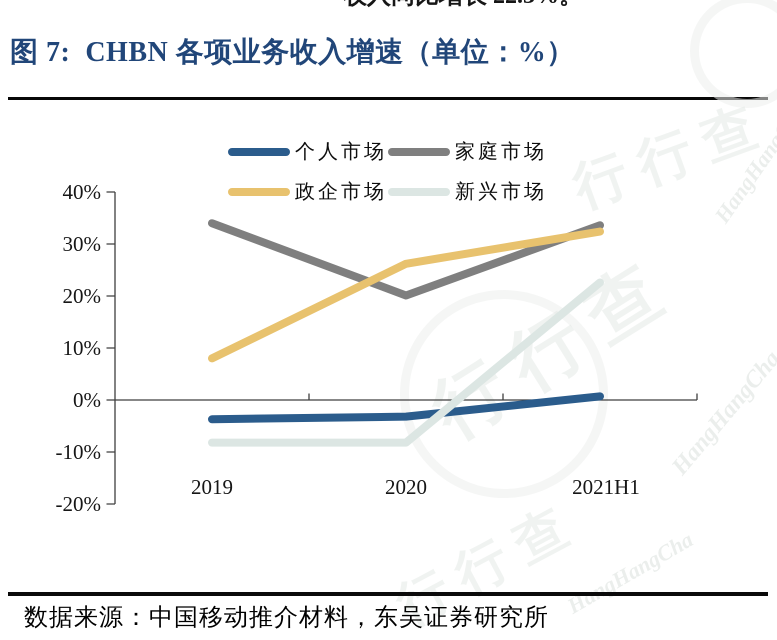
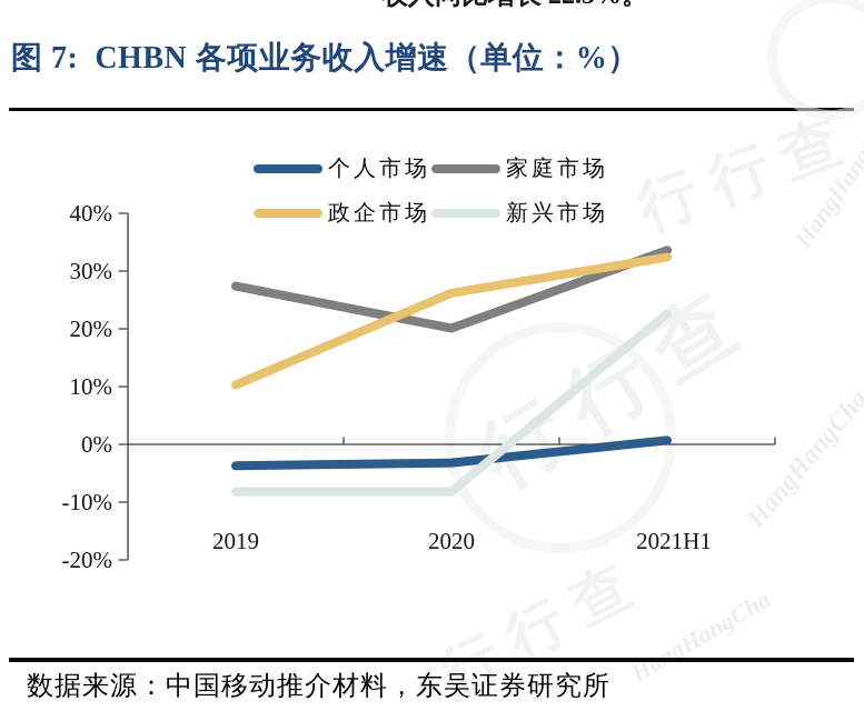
家庭市场/2019: 34% -> 27%
政企市场/2019: 8% -> 10%
